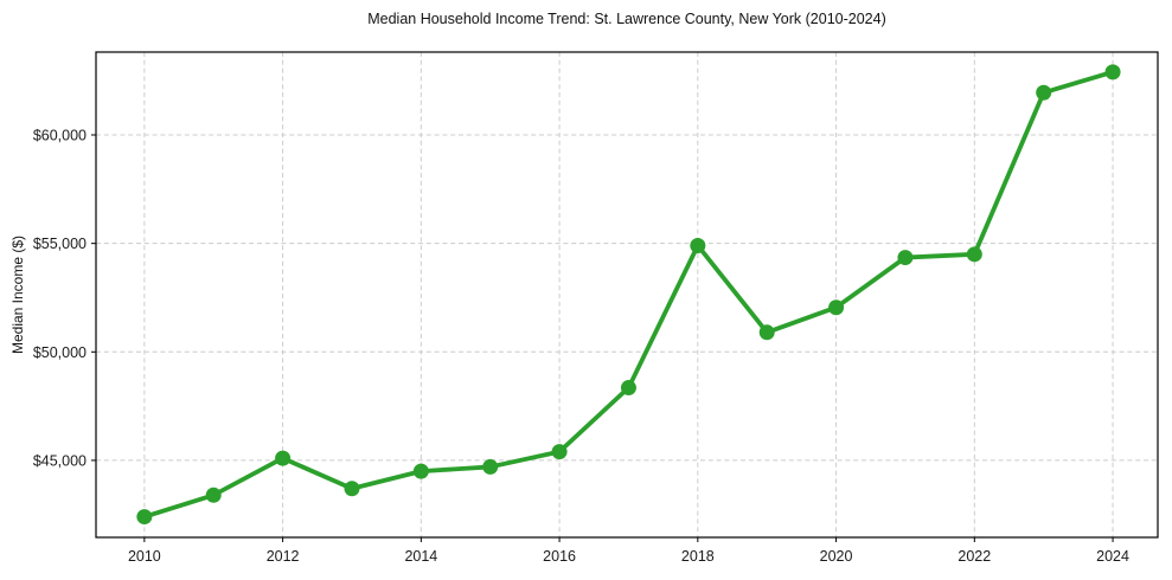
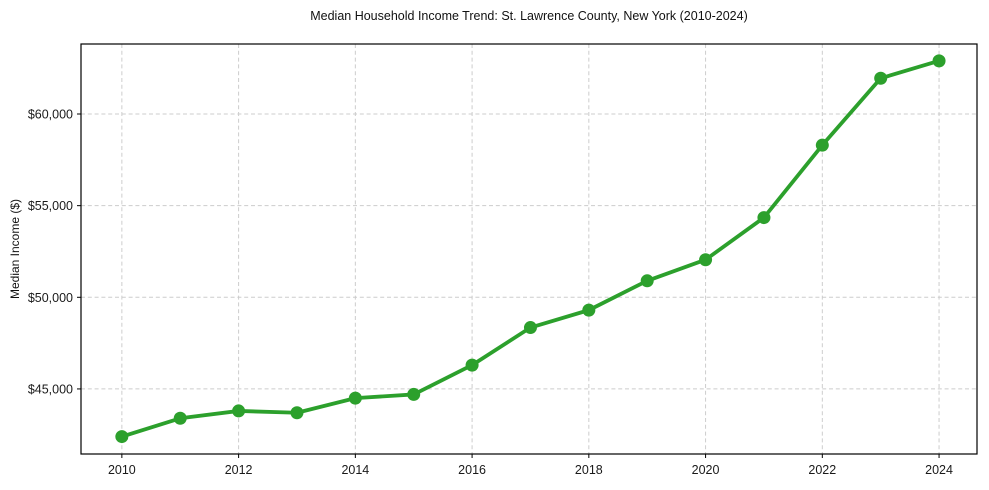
2012: $45100 -> $43800
2016: $45400 -> $46300
2018: $54900 -> $49300
2022: $54500 -> $58300
